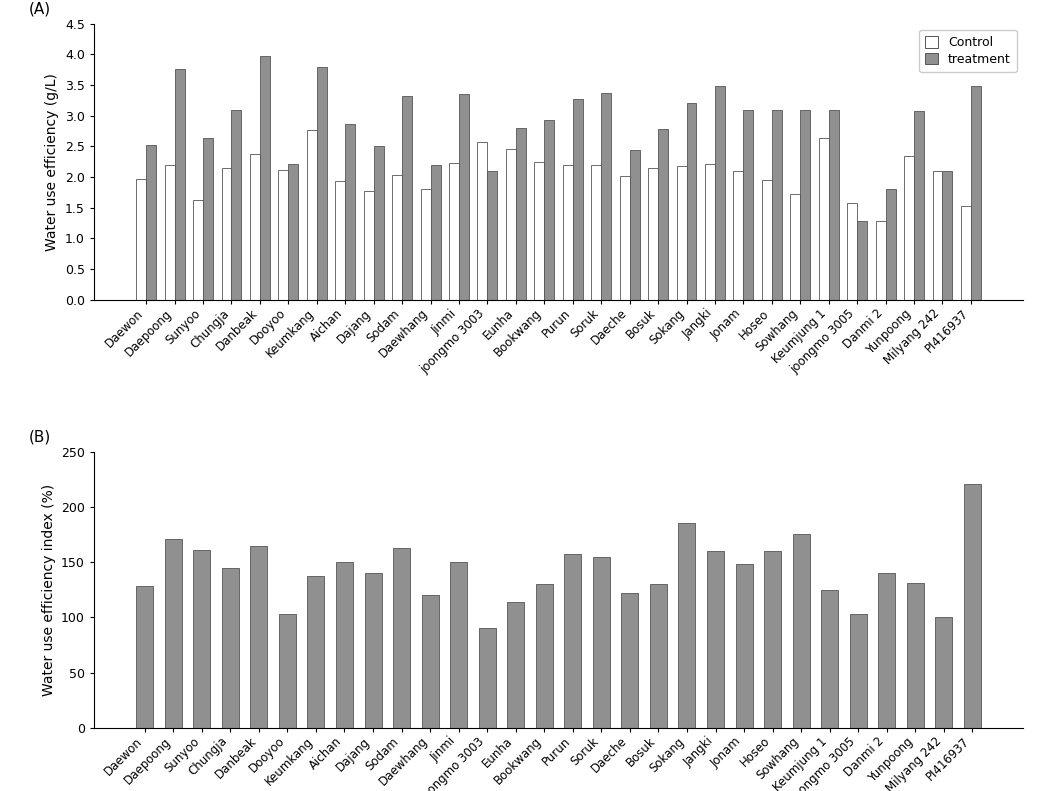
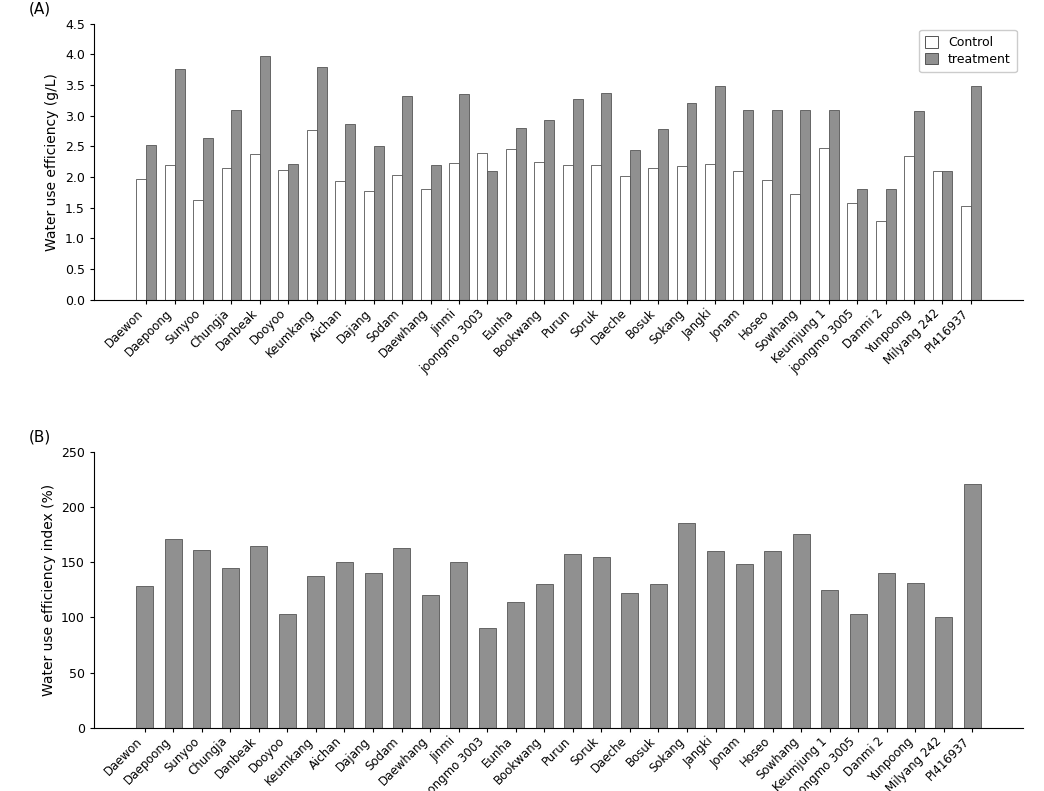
Control/joongmo 3003: 2.58 -> 2.40
Control/Keumjung 1: 2.64 -> 2.47
treatment/joongmo 3005: 1.28 -> 1.80
